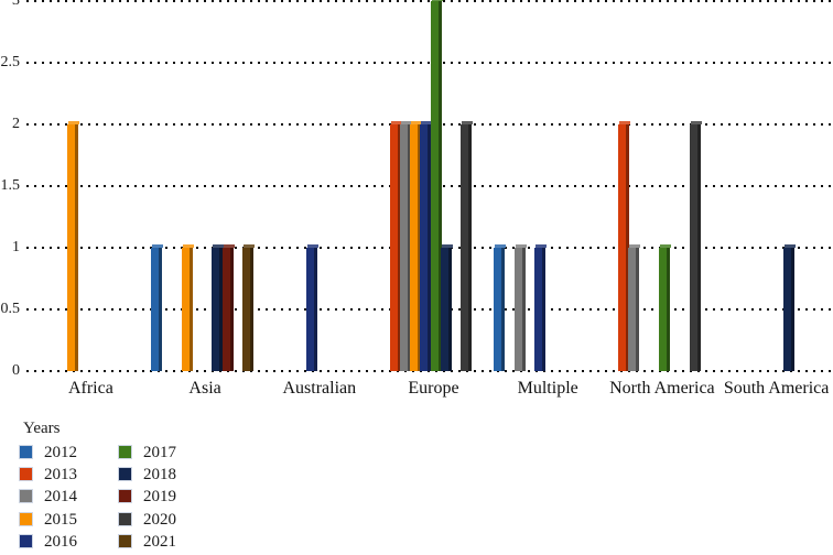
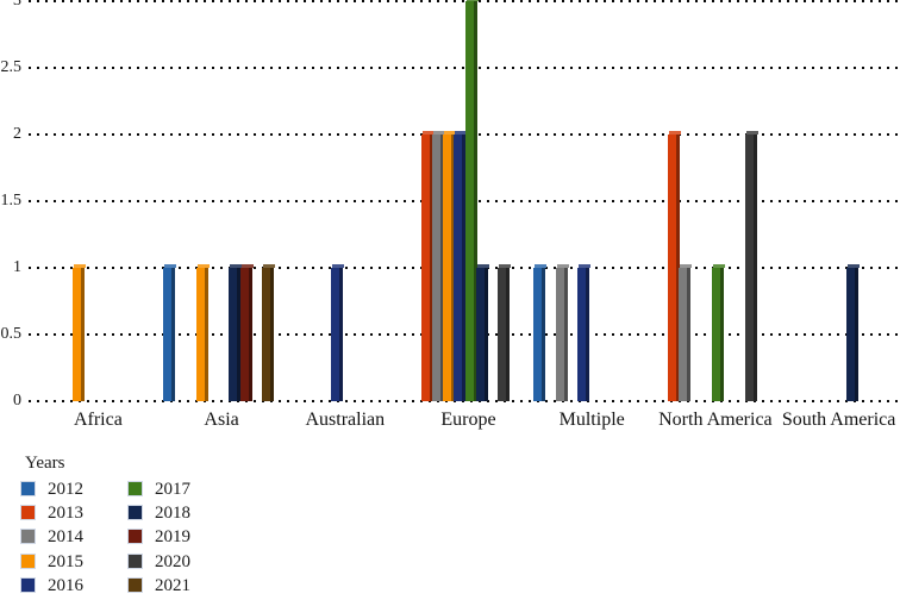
2015/Africa: 2 -> 1
2020/Europe: 2 -> 1
